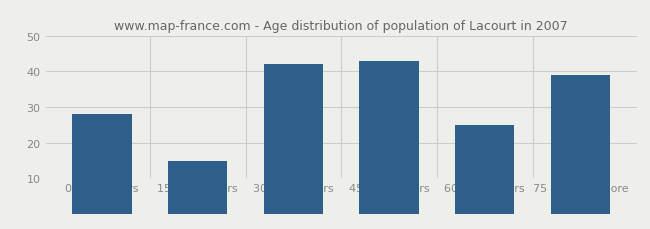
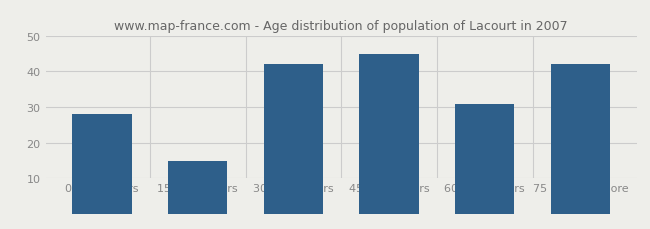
45 to 59 years: 43 -> 45
60 to 74 years: 25 -> 31
75 years or more: 39 -> 42
